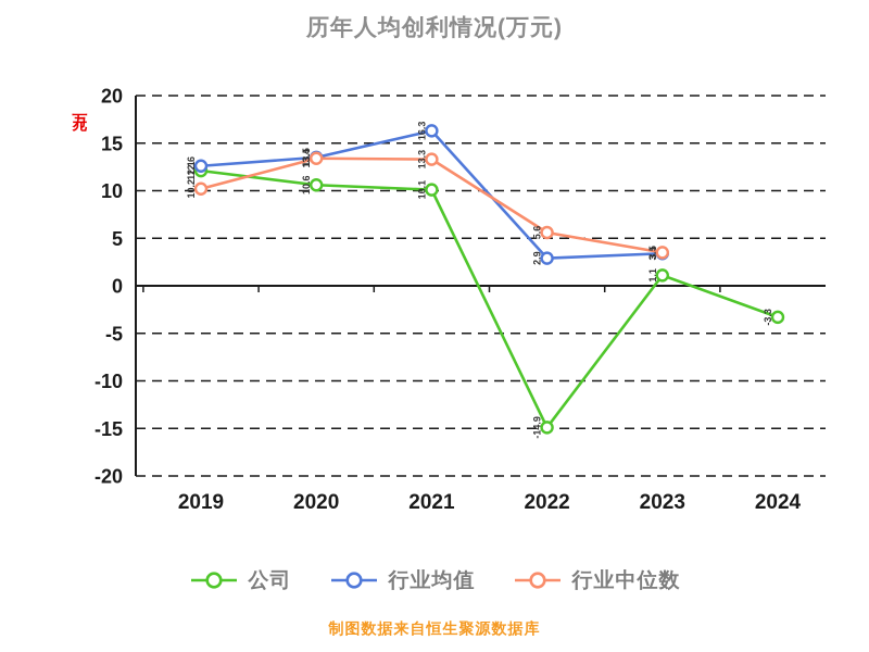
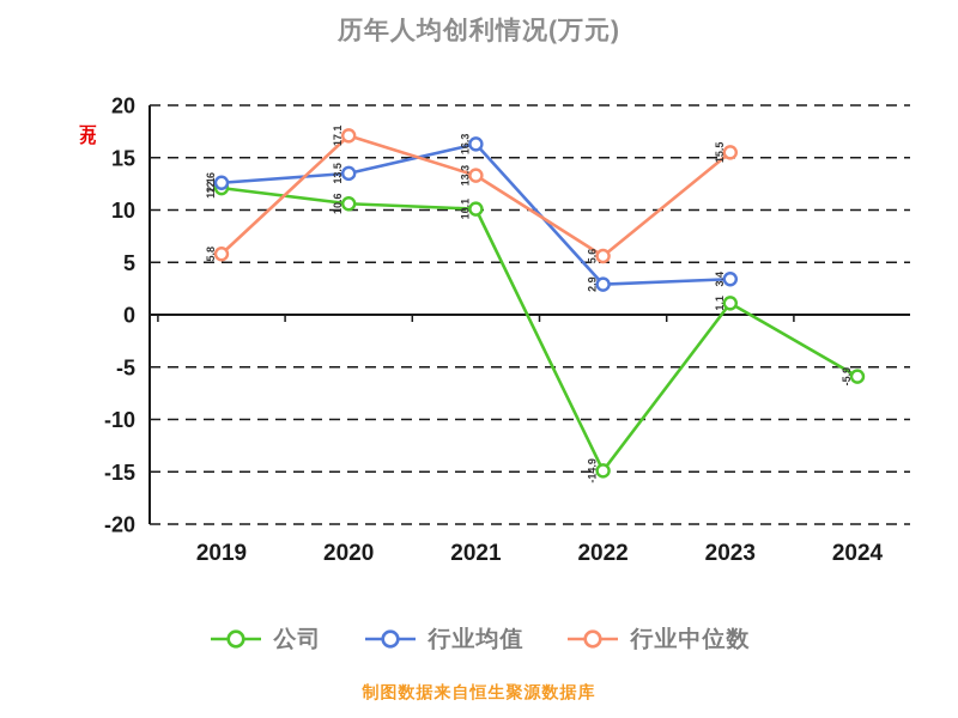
行业中位数/2019: 10.2 -> 5.8
行业中位数/2020: 13.4 -> 17.1
行业中位数/2023: 3.5 -> 15.5
公司/2024: -3.3 -> -5.9
